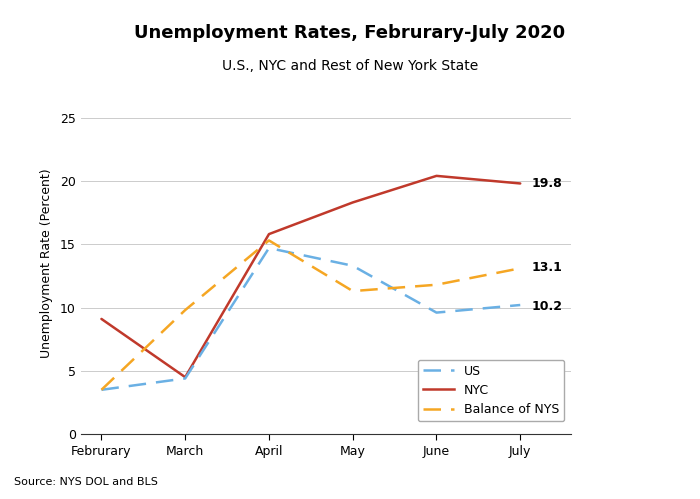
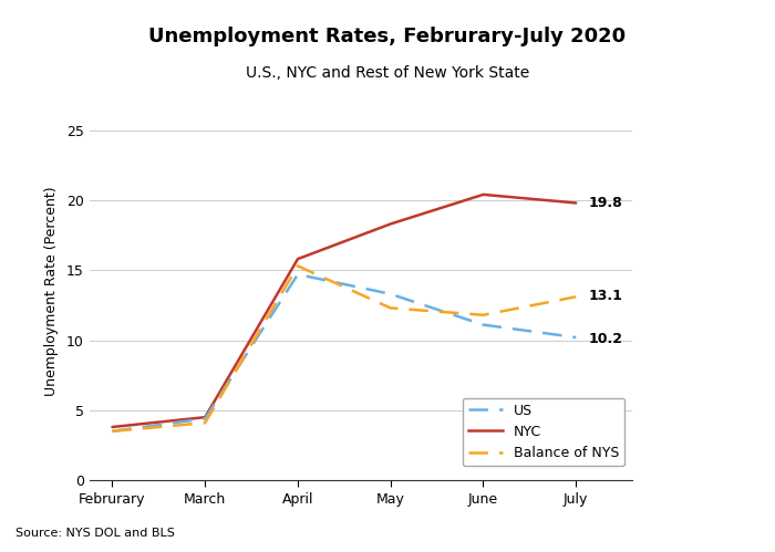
NYC/Februrary: 9.1 -> 3.8
Balance of NYS/March: 9.8 -> 4.1
Balance of NYS/May: 11.3 -> 12.3
US/June: 9.6 -> 11.1
